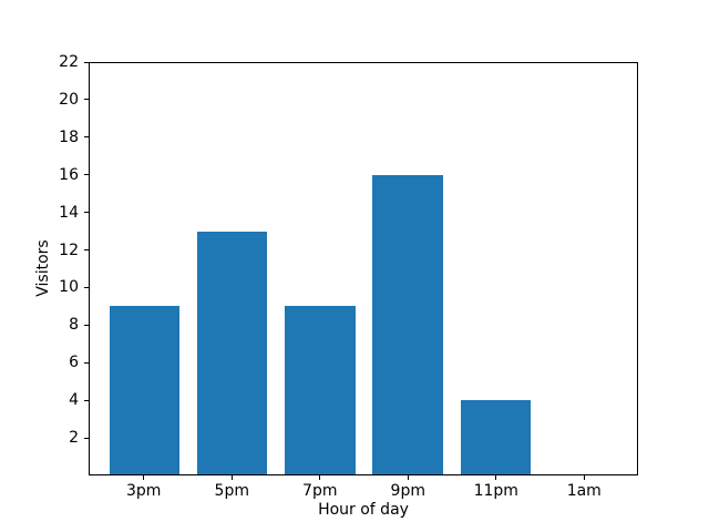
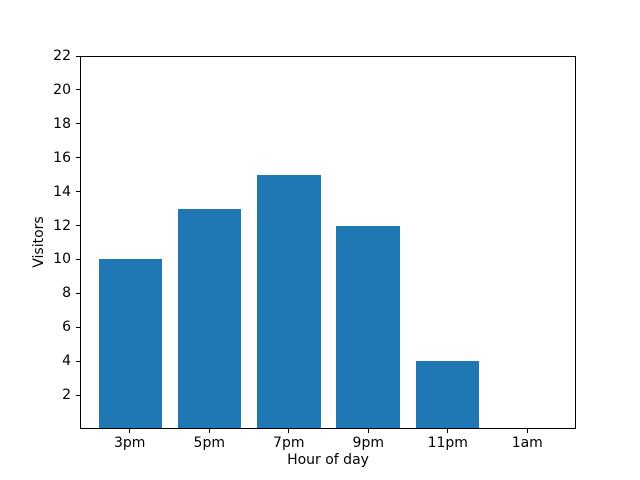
3pm: 9 -> 10
7pm: 9 -> 15
9pm: 16 -> 12
